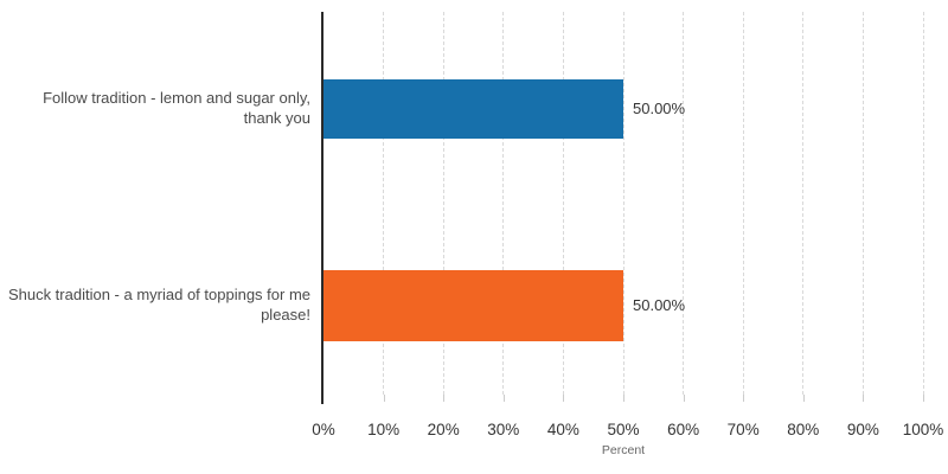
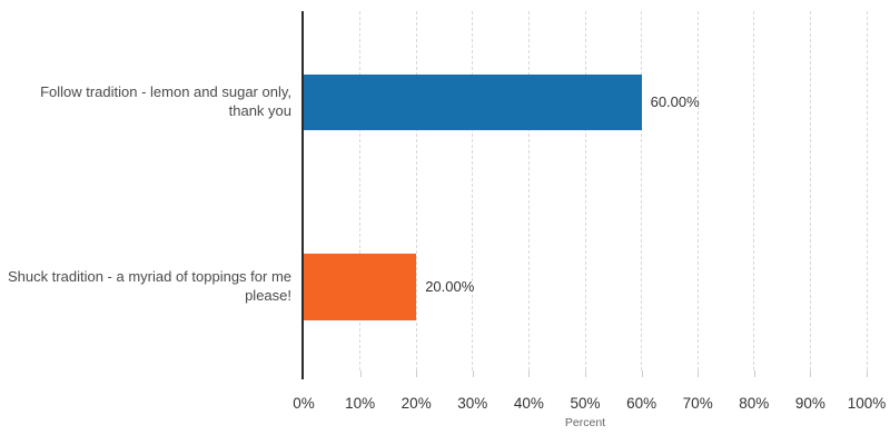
Follow tradition - lemon and sugar only, thank you: 50.00% -> 60.00%
Shuck tradition - a myriad of toppings for me please!: 50.00% -> 20.00%
